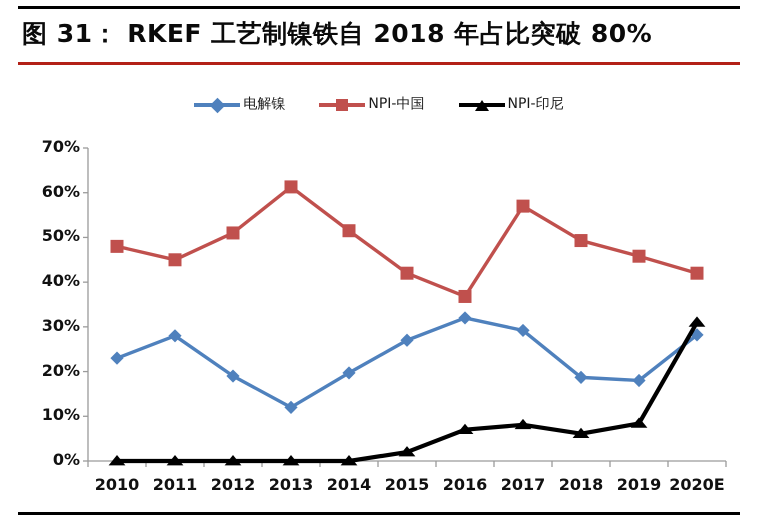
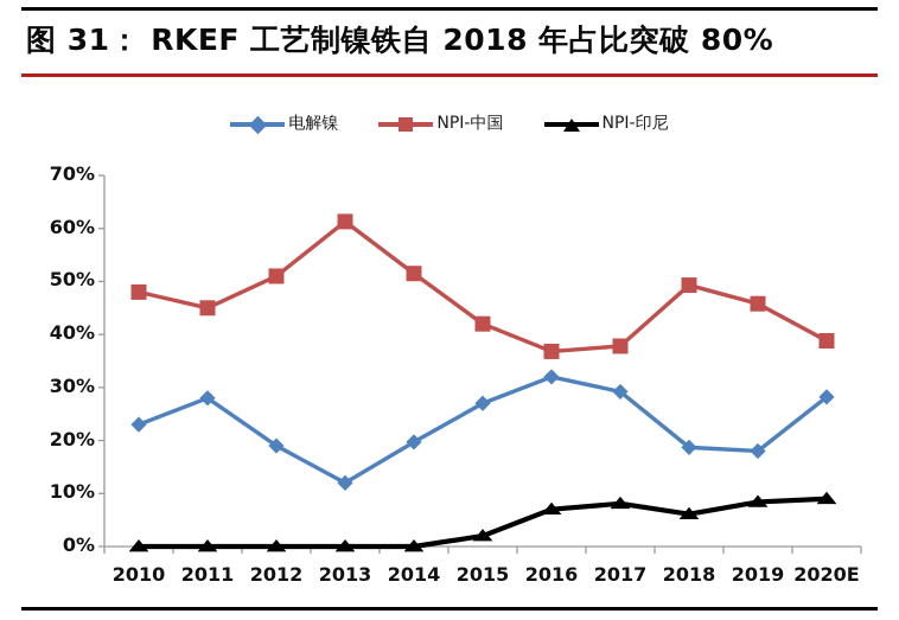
NPI-中国/2017: 57% -> 38%
NPI-中国/2020E: 42% -> 39%
NPI-印尼/2020E: 31% -> 9%
